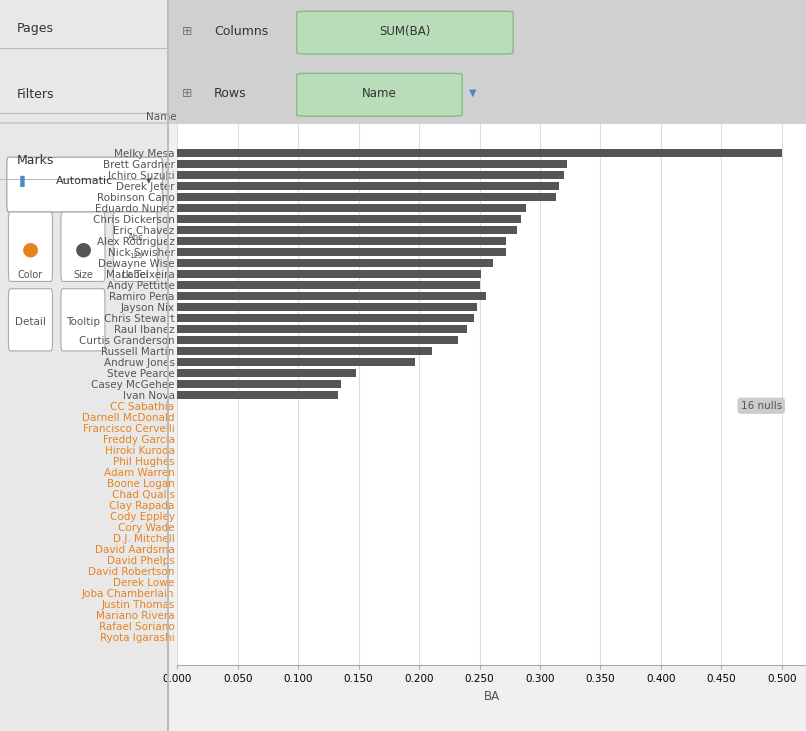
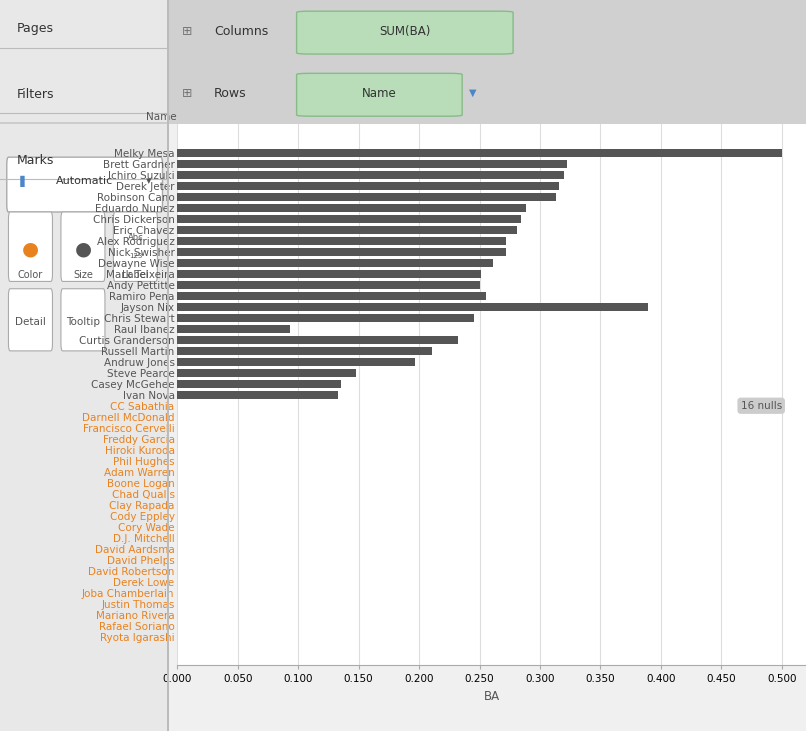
Jayson Nix: 0.248 -> 0.389
Raul Ibanez: 0.240 -> 0.093
